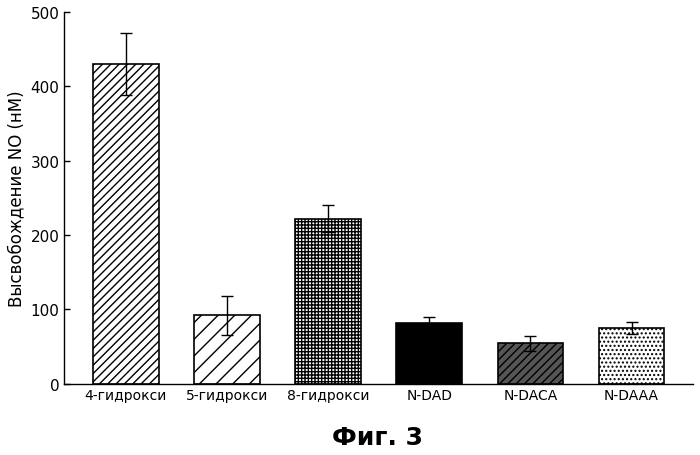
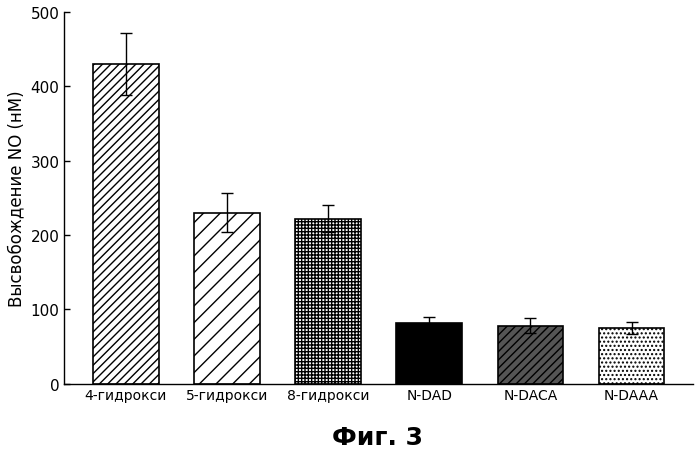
5-гидрокси: 92 -> 230
N-DACA: 54 -> 78
